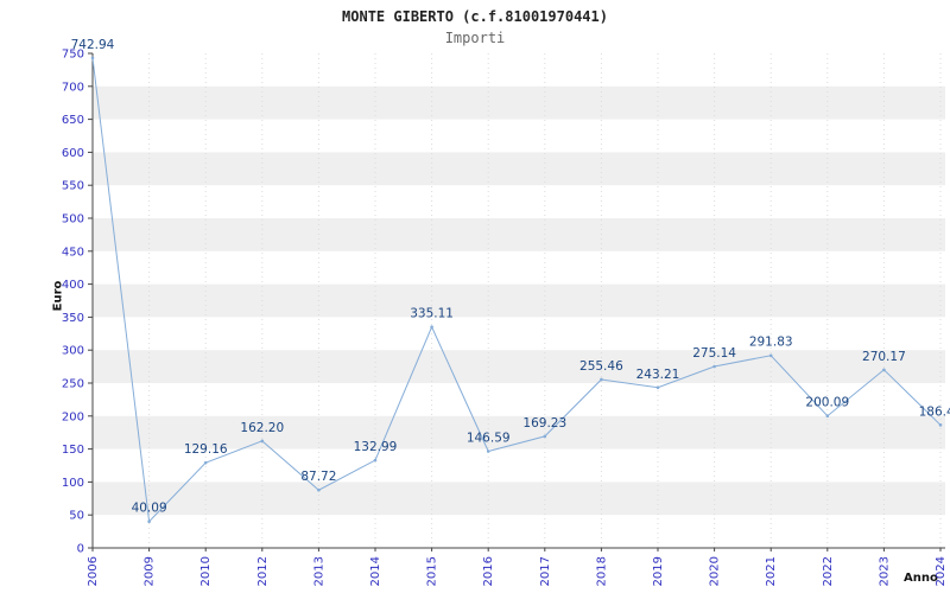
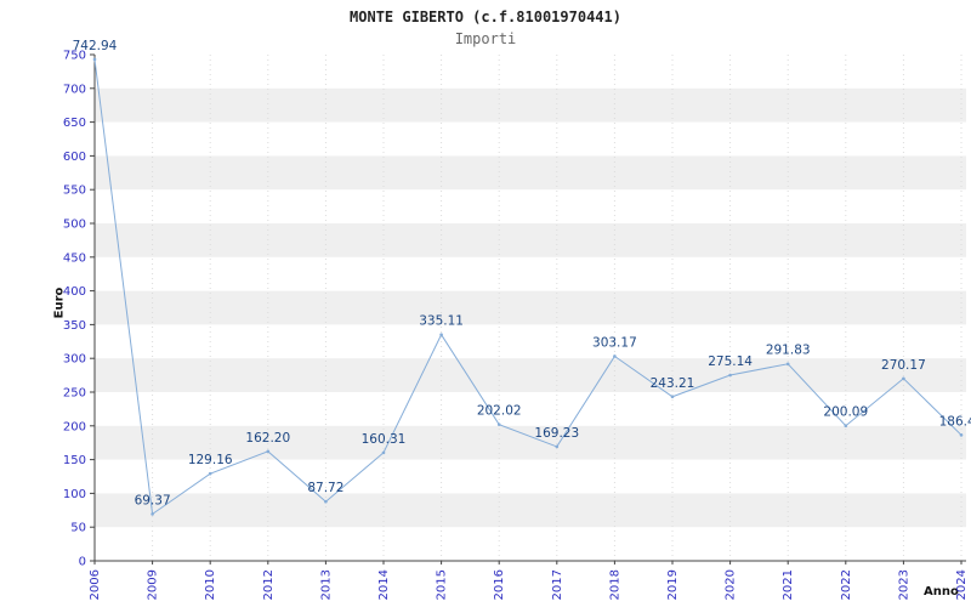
2009: 40.09 -> 69.37
2014: 132.99 -> 160.31
2016: 146.59 -> 202.02
2018: 255.46 -> 303.17
